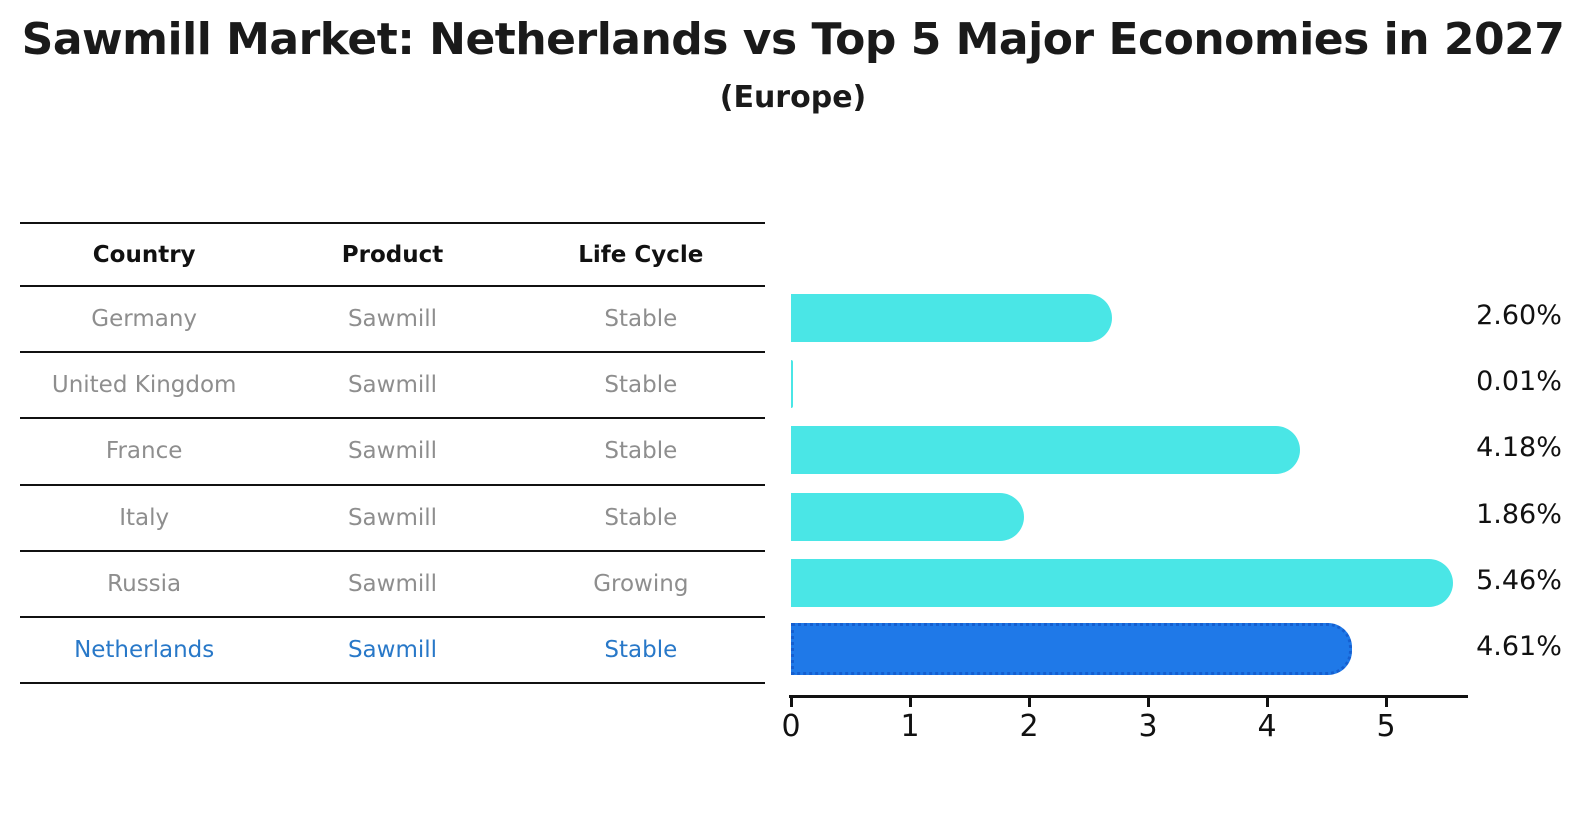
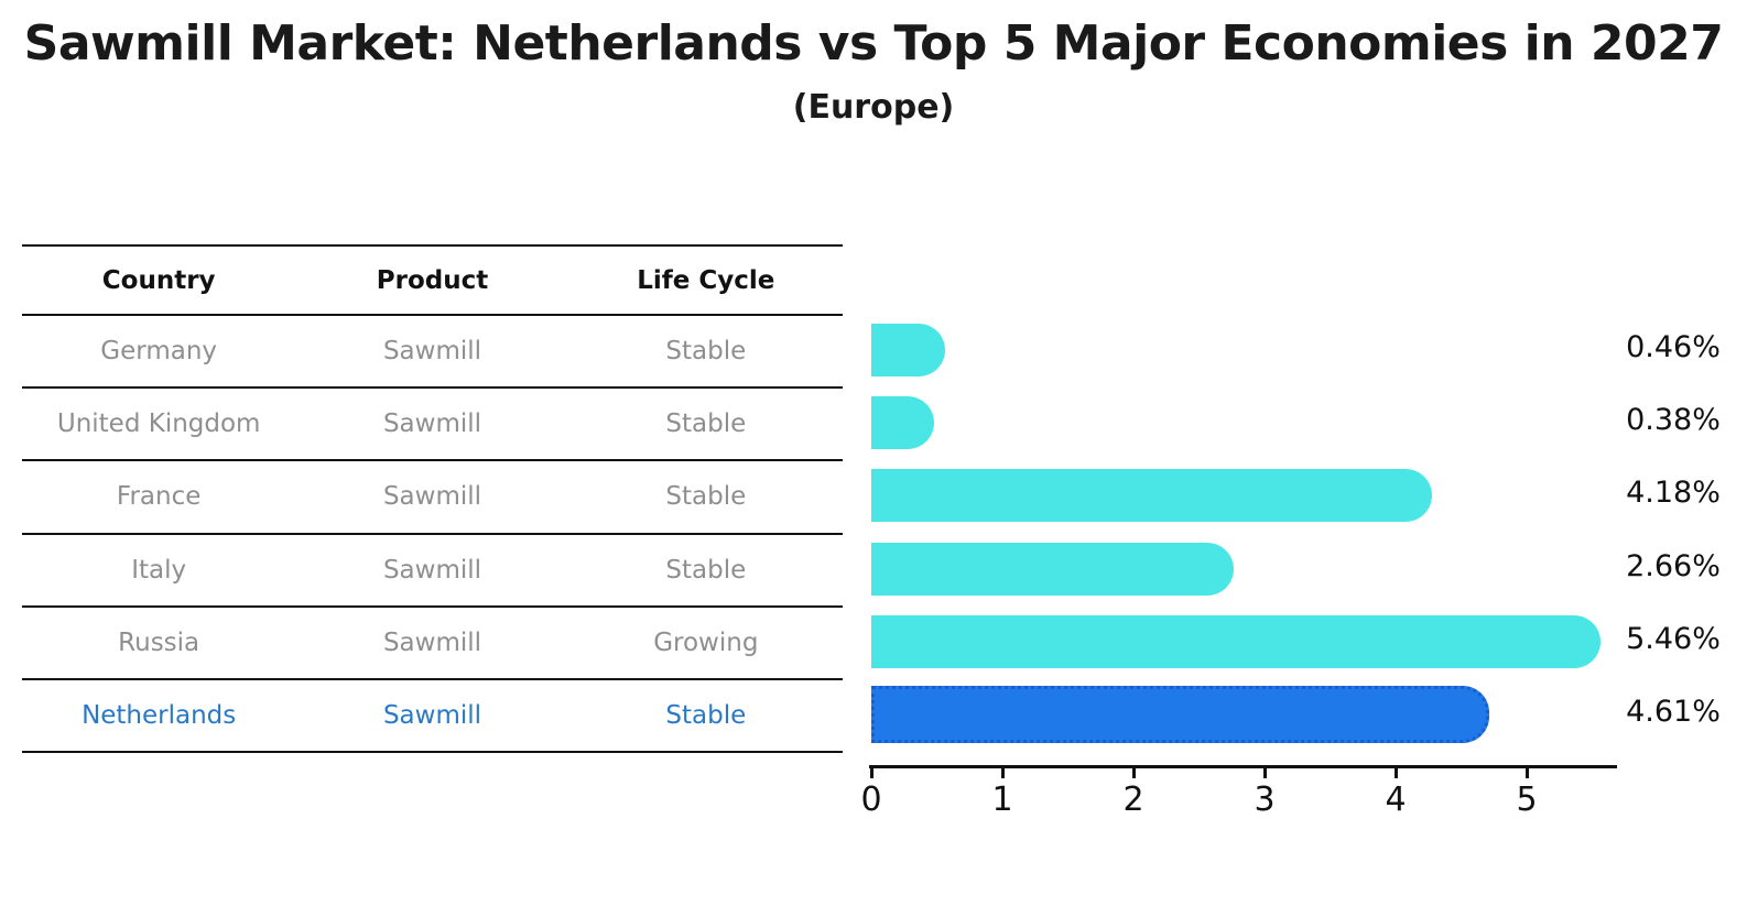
Germany: 2.60% -> 0.46%
United Kingdom: 0.01% -> 0.38%
Italy: 1.86% -> 2.66%
